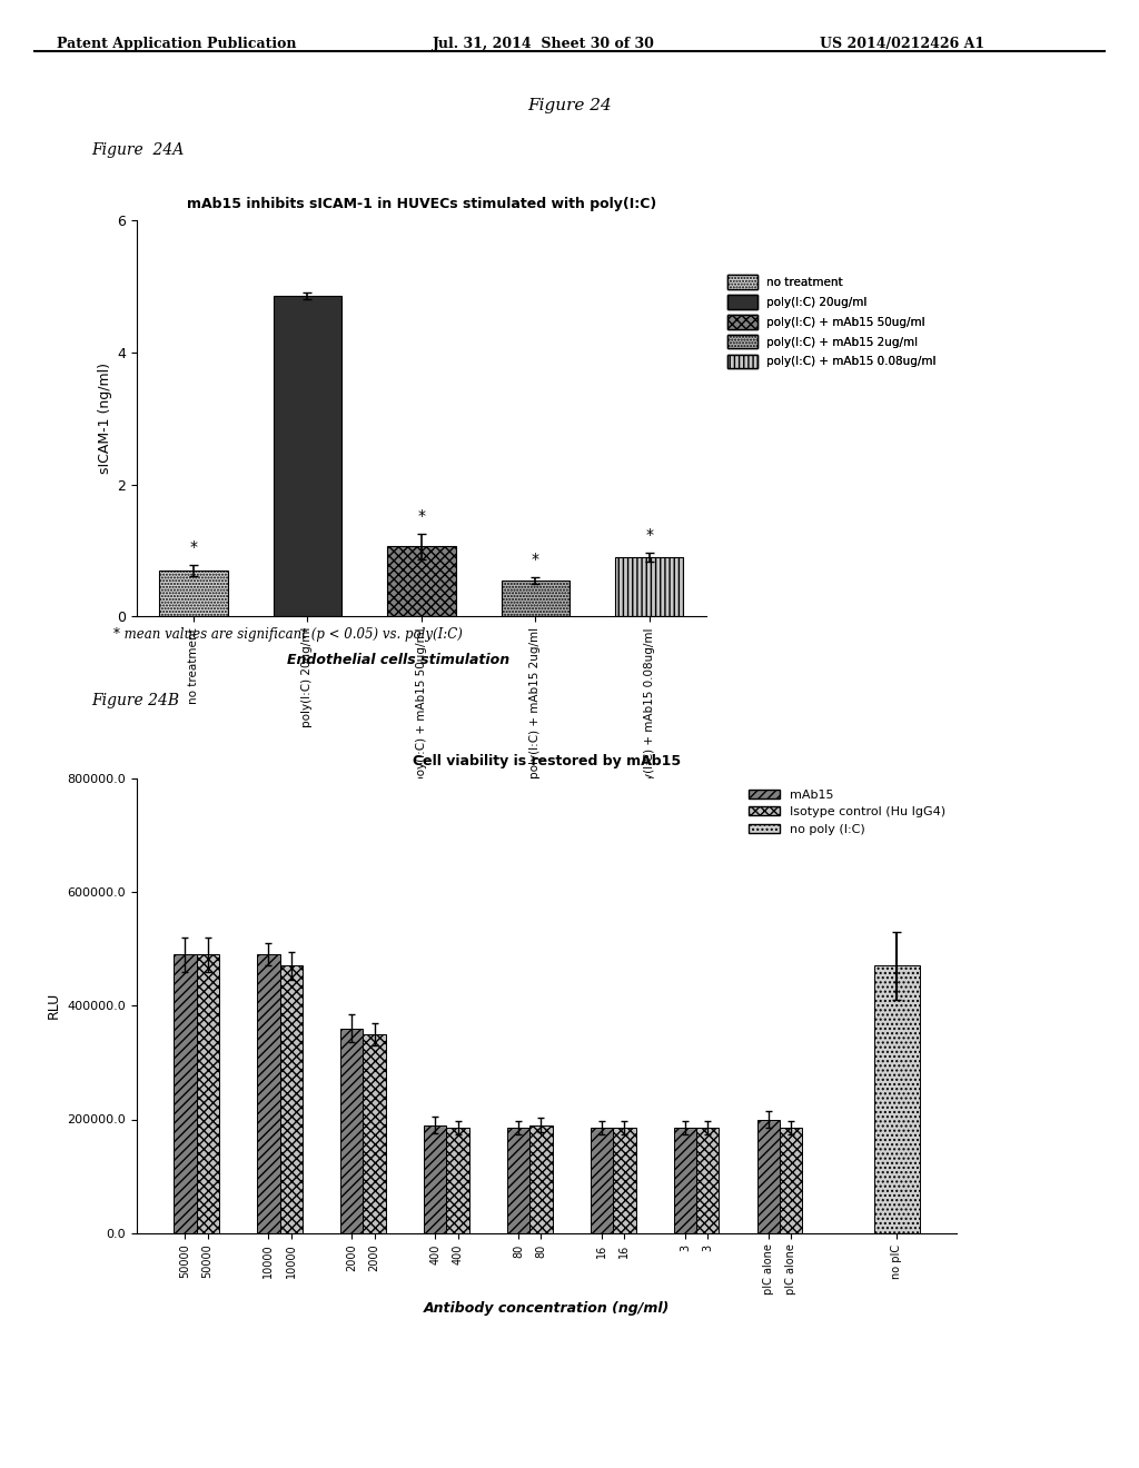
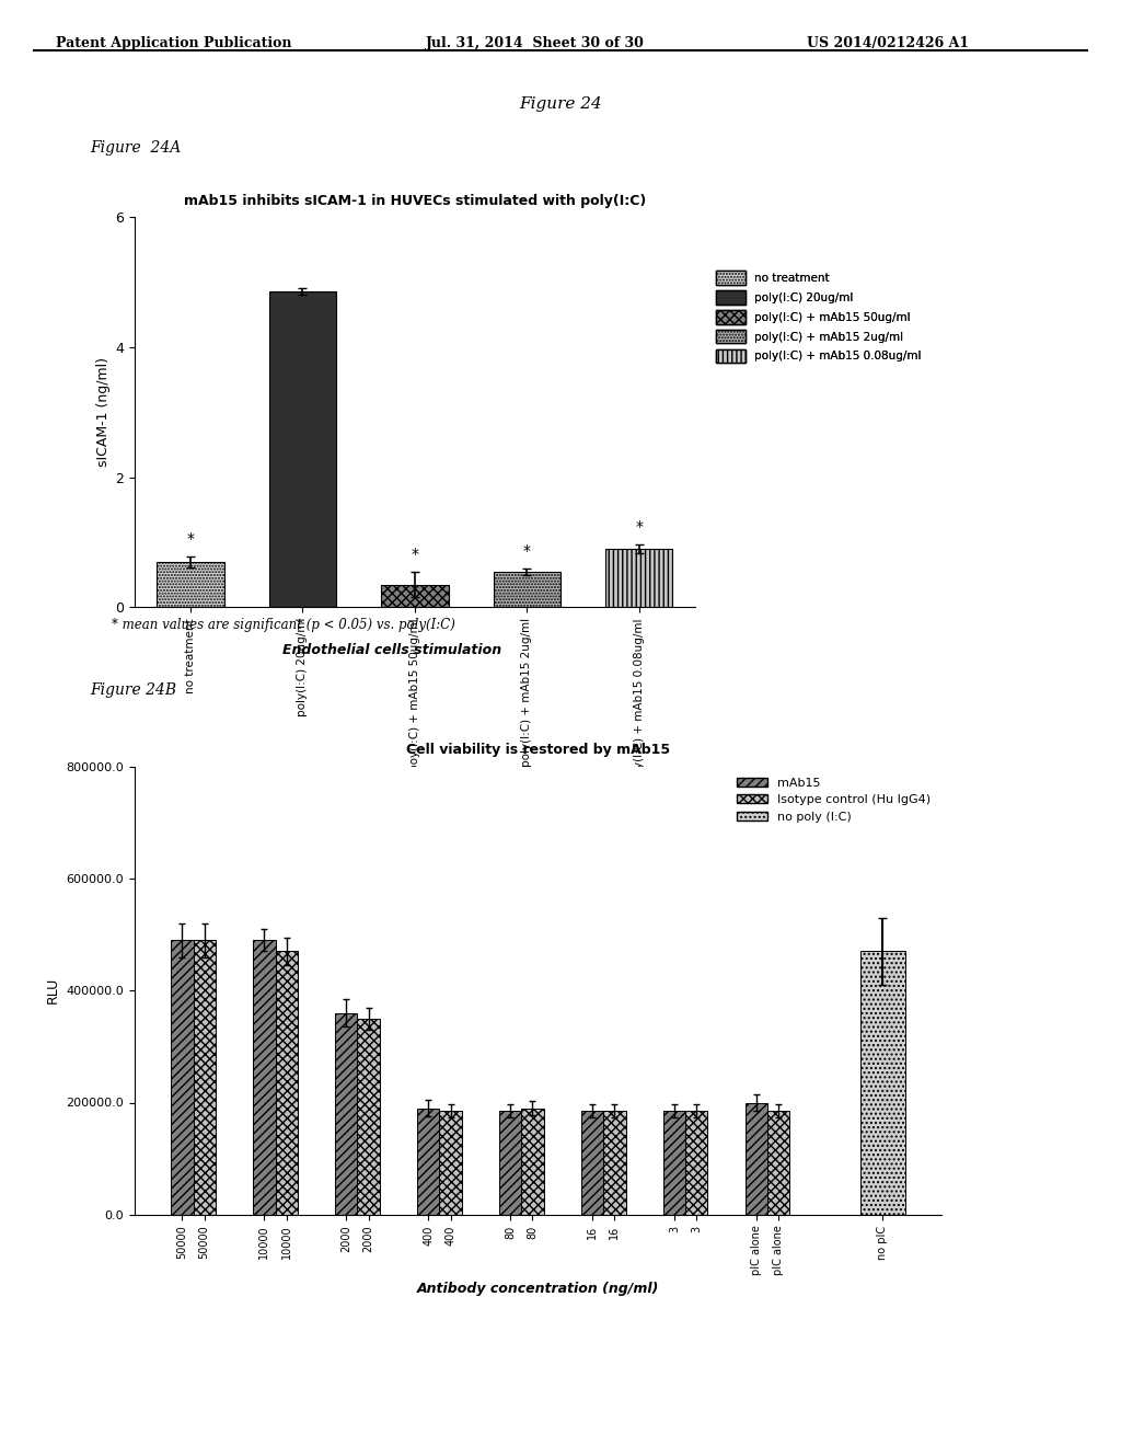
mAb15 inhibits sICAM-1 in HUVECs stimulated with poly(I:C)/poy(I:C) + mAb15 50ug/ml: 1.06 -> 0.35
